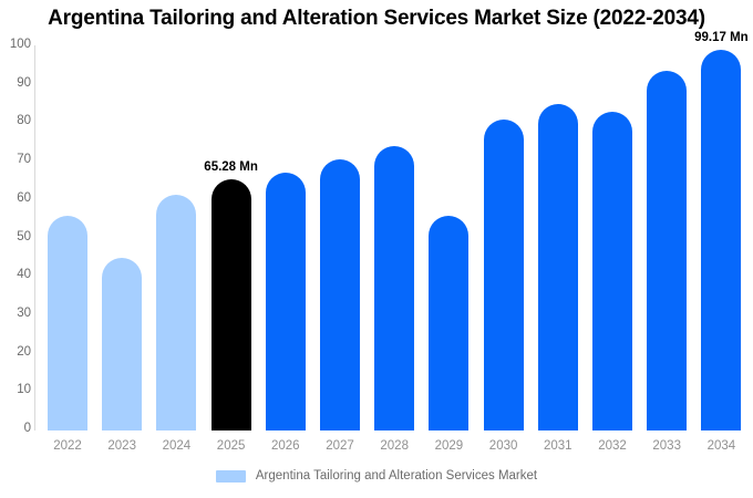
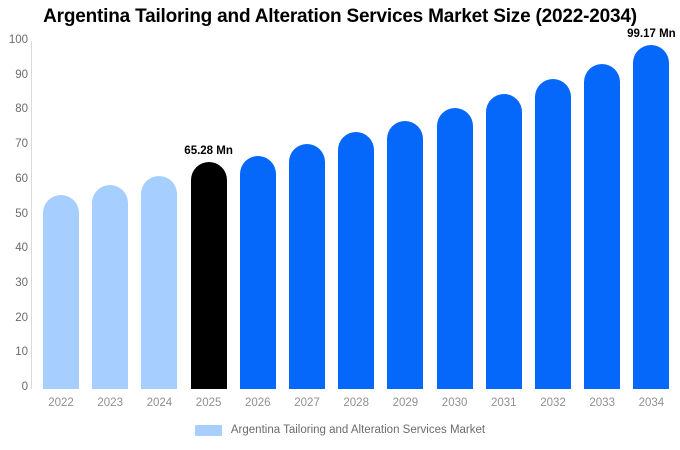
2023: 45 -> 59
2029: 56 -> 77
2032: 83 -> 89
